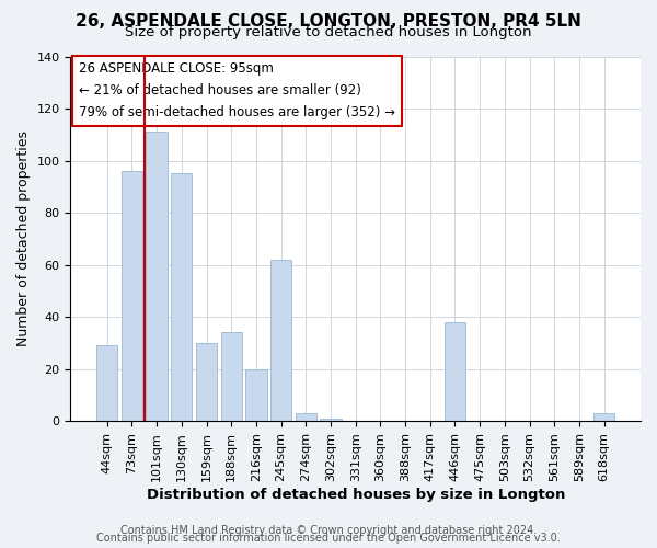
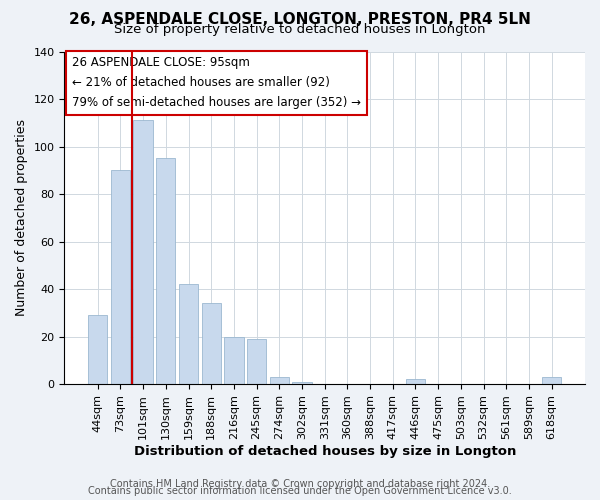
73sqm: 96 -> 90
159sqm: 30 -> 42
245sqm: 62 -> 19
446sqm: 38 -> 2
